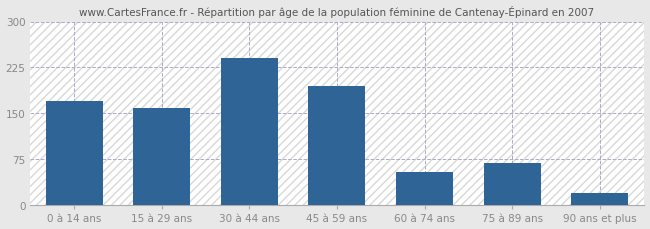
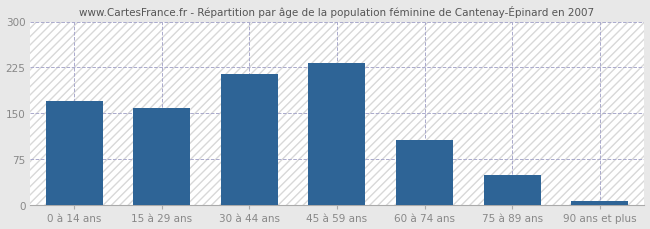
30 à 44 ans: 240 -> 215
45 à 59 ans: 194 -> 232
60 à 74 ans: 54 -> 107
75 à 89 ans: 68 -> 50
90 ans et plus: 20 -> 7
